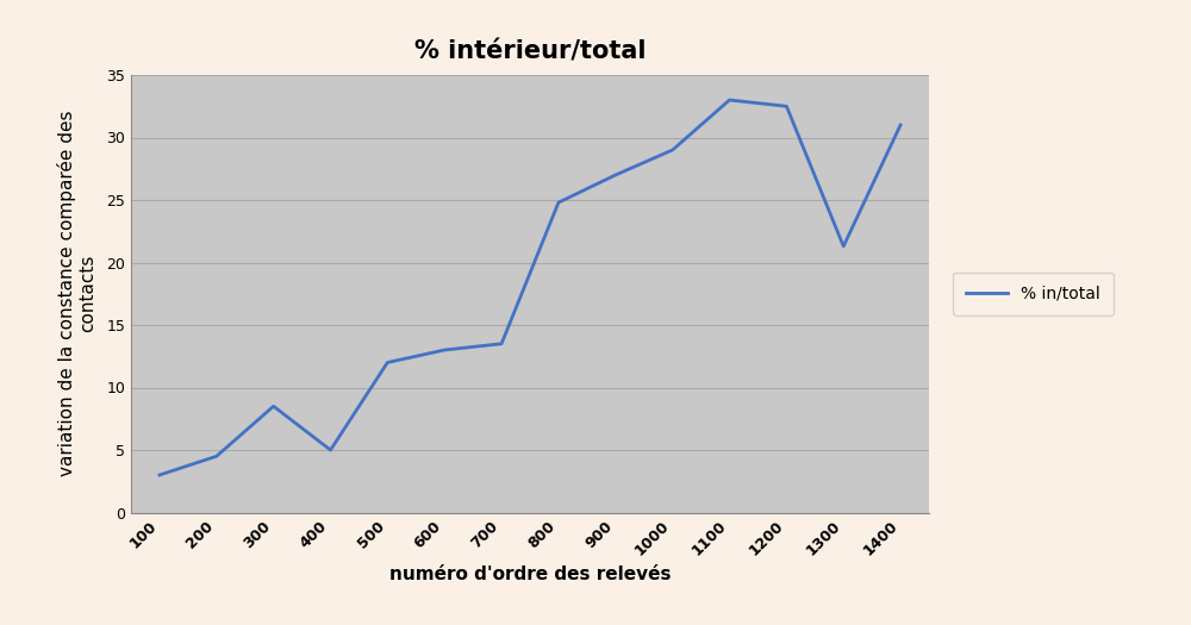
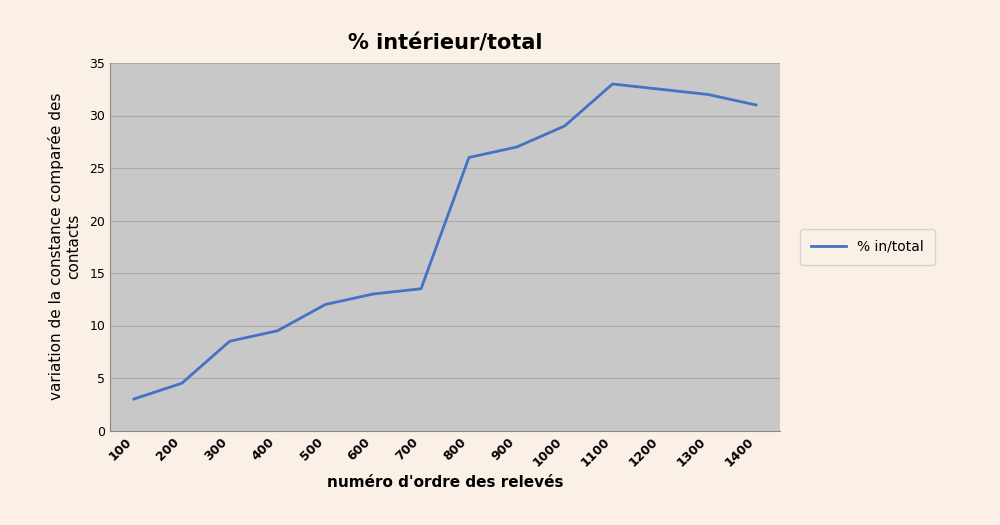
400: 5.0 -> 9.5
800: 24.8 -> 26.0
1300: 21.3 -> 32.0
